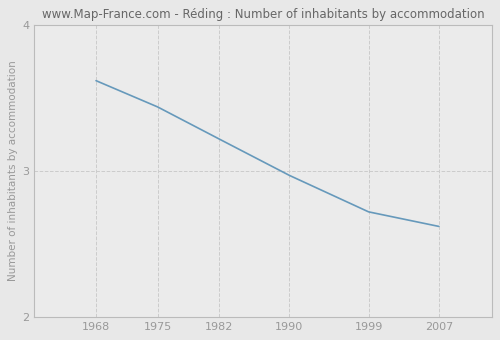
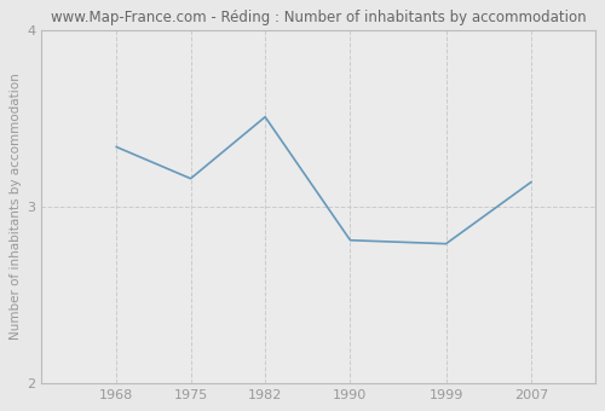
1968: 3.62 -> 3.34
1975: 3.44 -> 3.16
1982: 3.22 -> 3.51
1990: 2.97 -> 2.81
1999: 2.72 -> 2.79
2007: 2.62 -> 3.14
